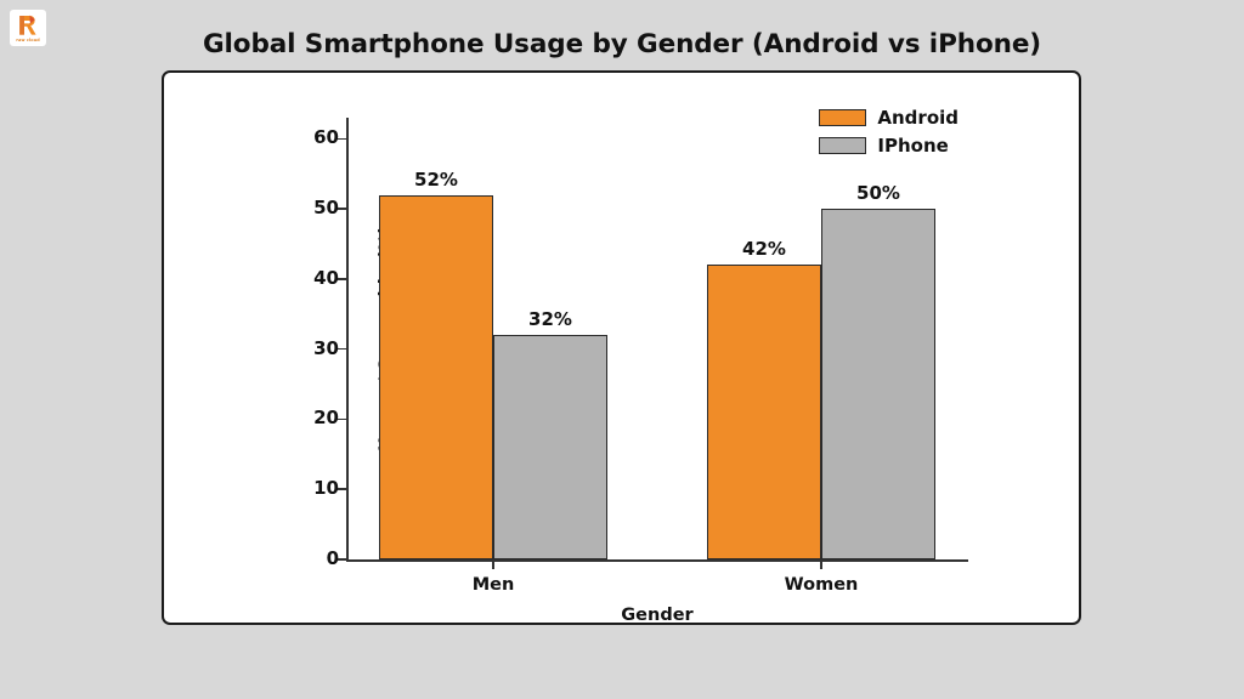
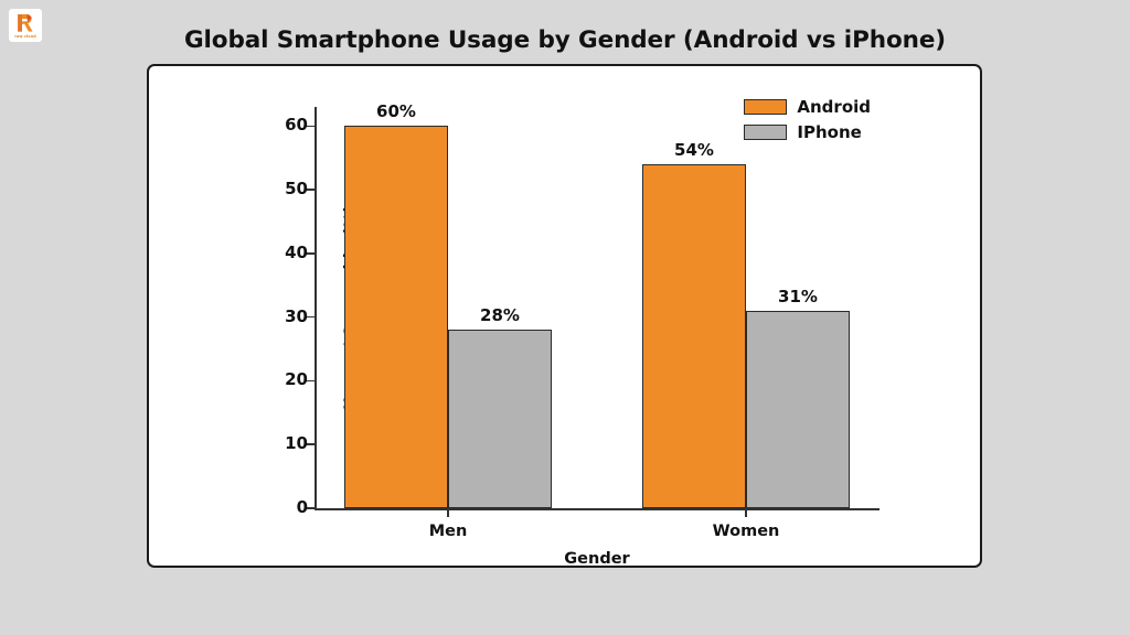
Android/Men: 52% -> 60%
IPhone/Men: 32% -> 28%
Android/Women: 42% -> 54%
IPhone/Women: 50% -> 31%
